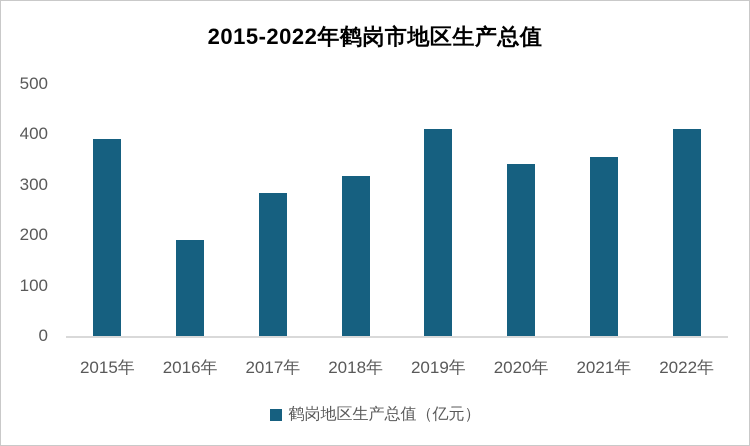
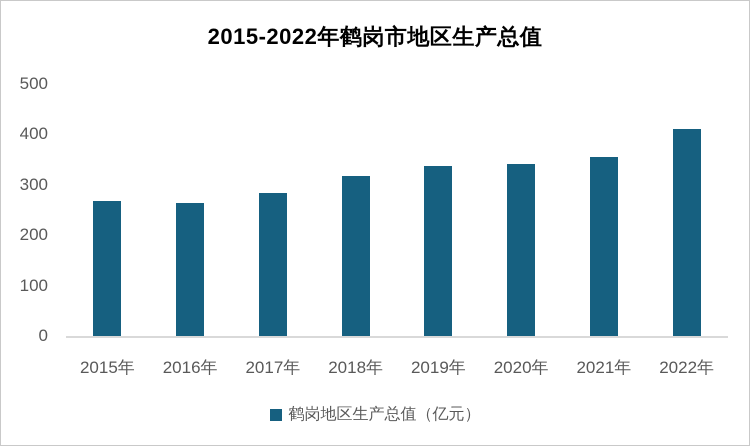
2015年: 390 -> 270
2016年: 190 -> 260
2019年: 410 -> 340
